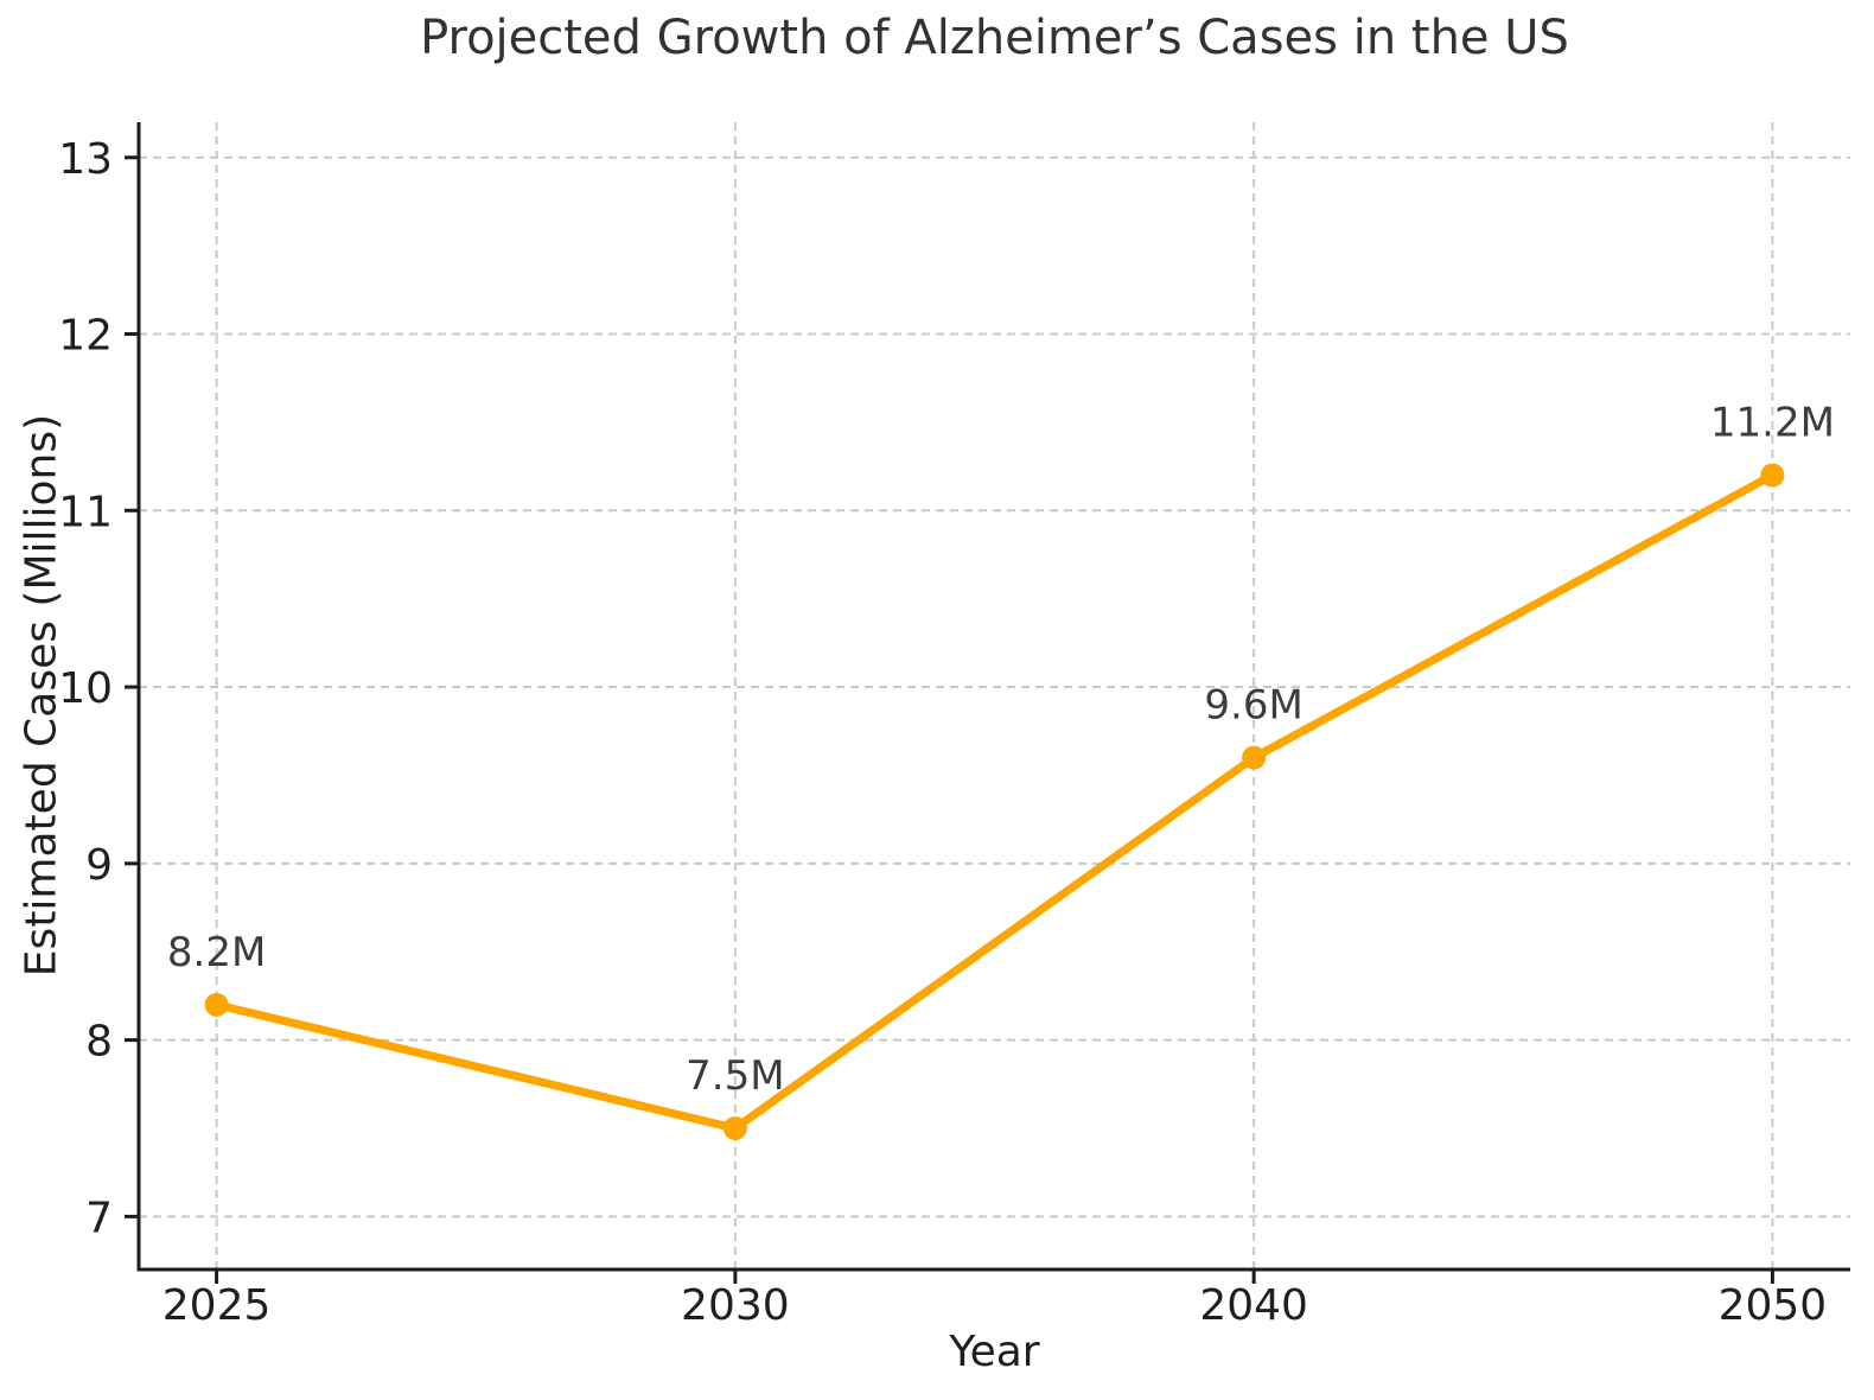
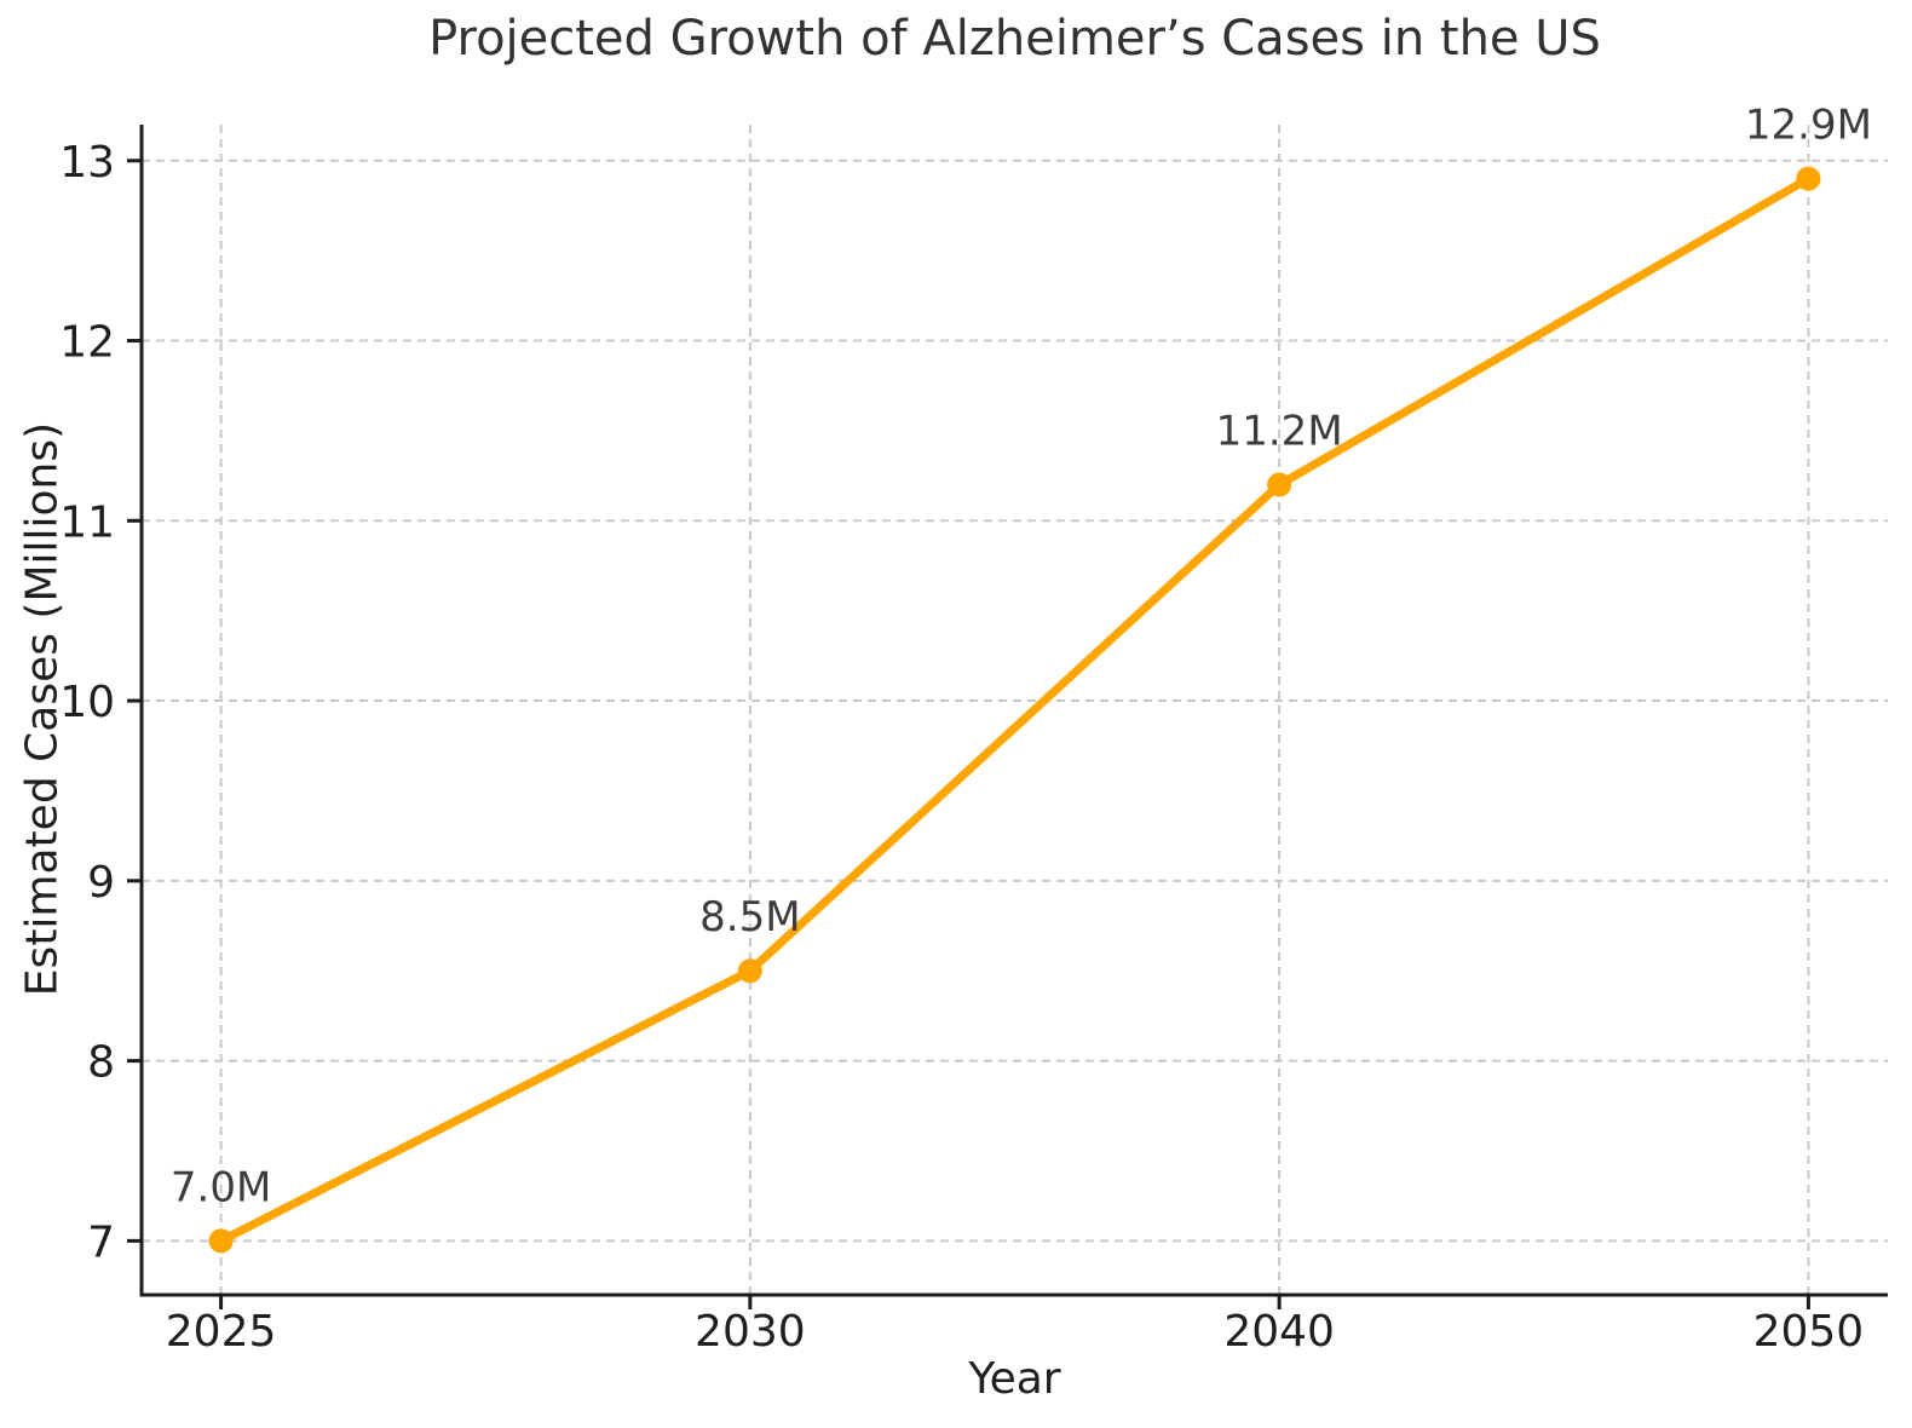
2025: 8.2M -> 7.0M
2030: 7.5M -> 8.5M
2040: 9.6M -> 11.2M
2050: 11.2M -> 12.9M
